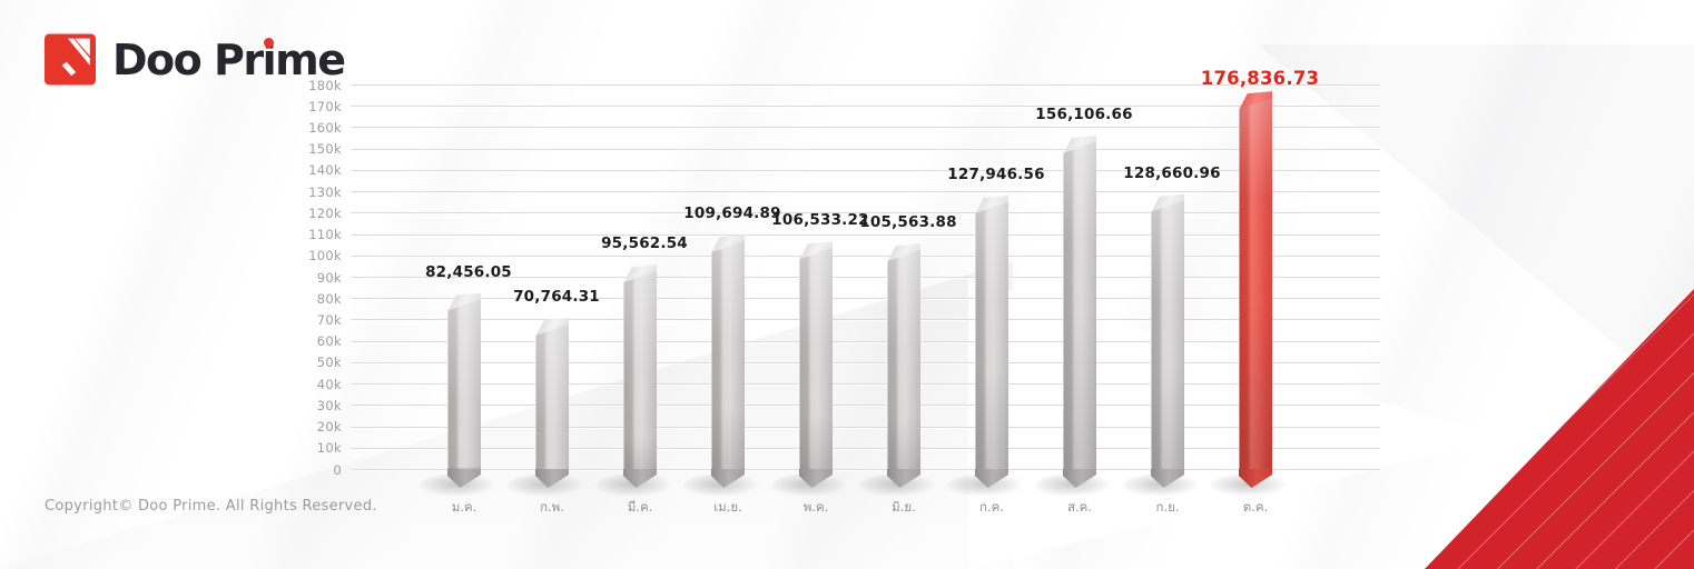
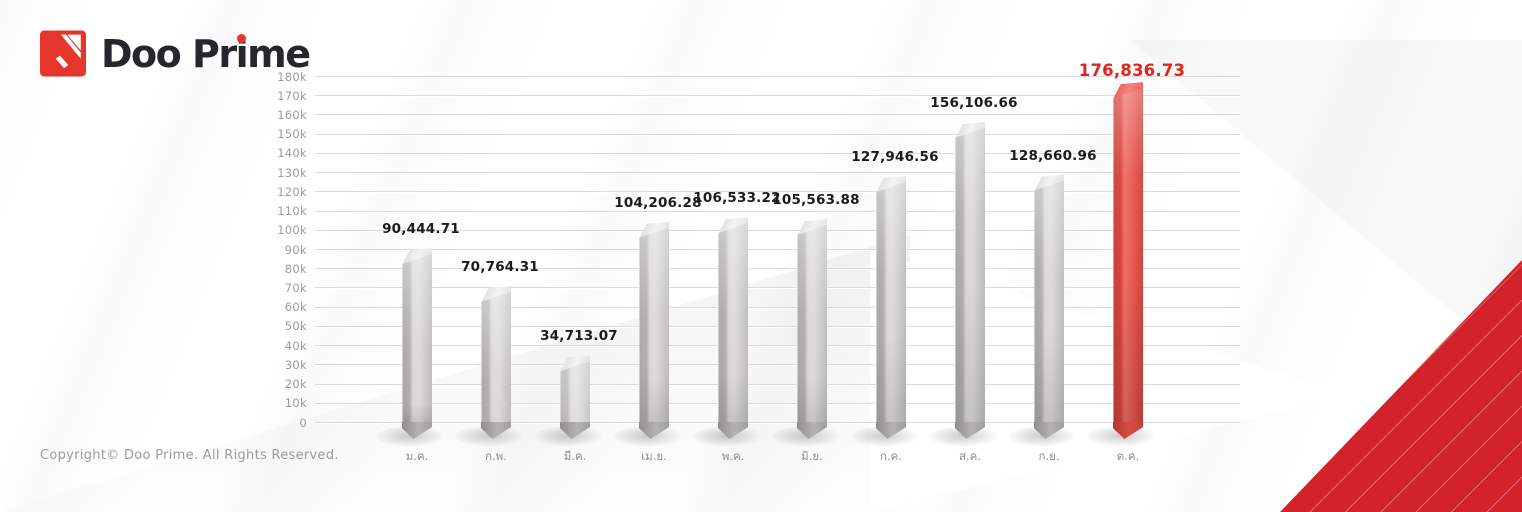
ม.ค.: 82,456.05 -> 90,444.71
มี.ค.: 95,562.54 -> 34,713.07
เม.ย.: 109,694.89 -> 104,206.28
